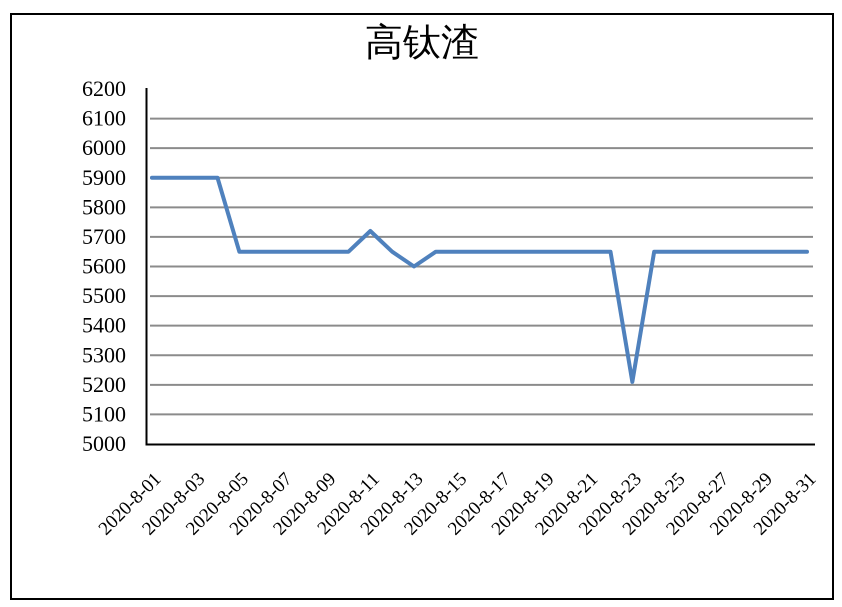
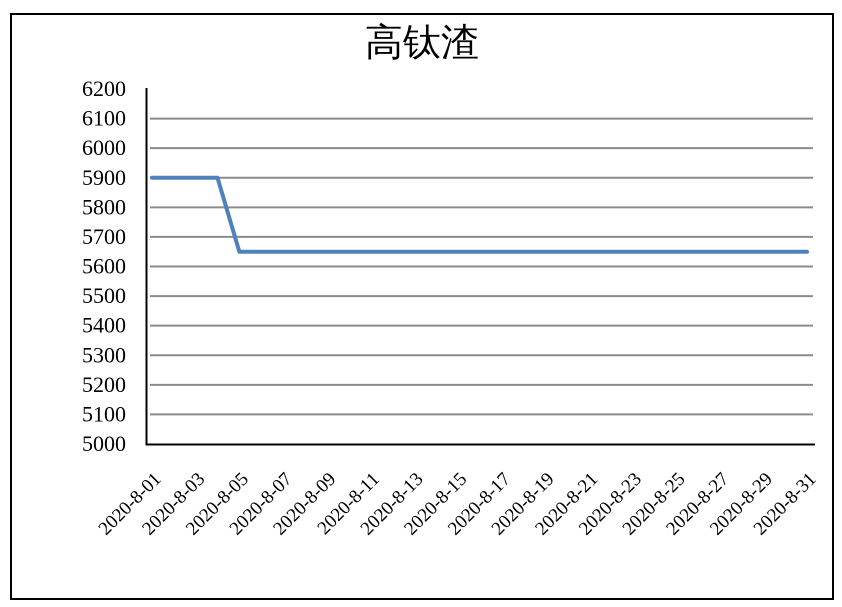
2020-8-11: 5720 -> 5650
2020-8-13: 5600 -> 5650
2020-8-23: 5210 -> 5650
